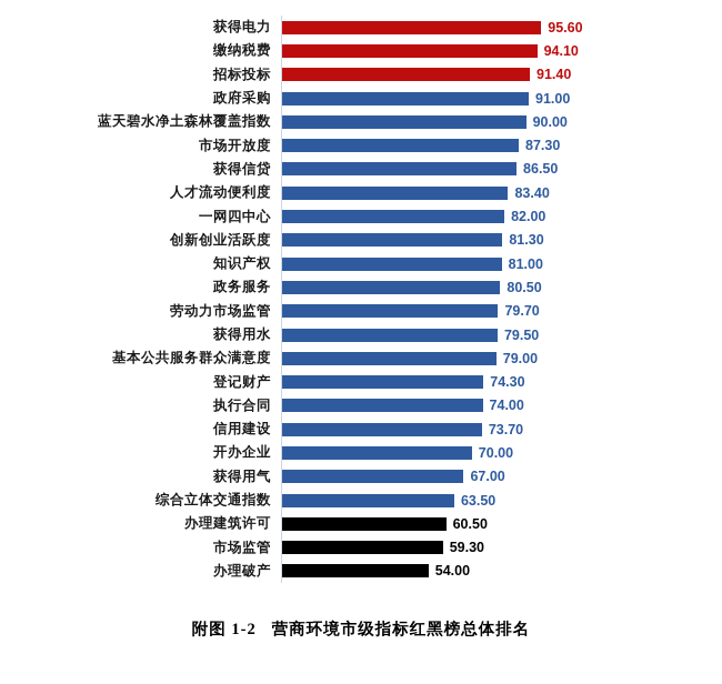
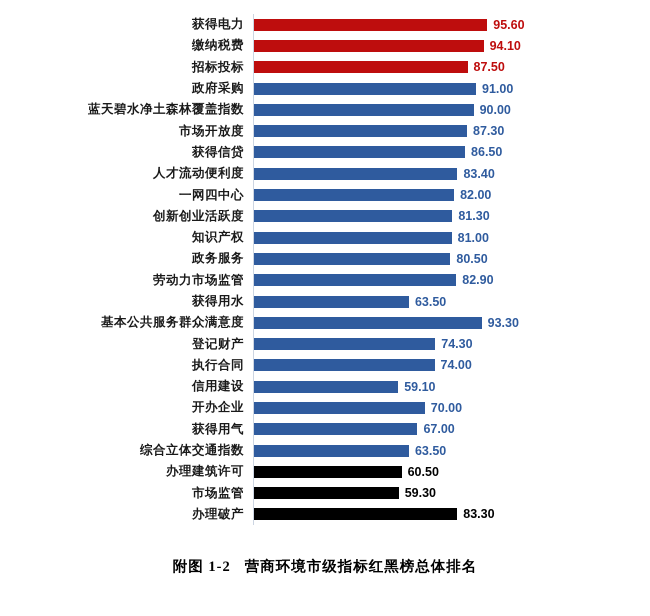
招标投标: 91.40 -> 87.50
劳动力市场监管: 79.70 -> 82.90
获得用水: 79.50 -> 63.50
基本公共服务群众满意度: 79.00 -> 93.30
信用建设: 73.70 -> 59.10
办理破产: 54.00 -> 83.30
